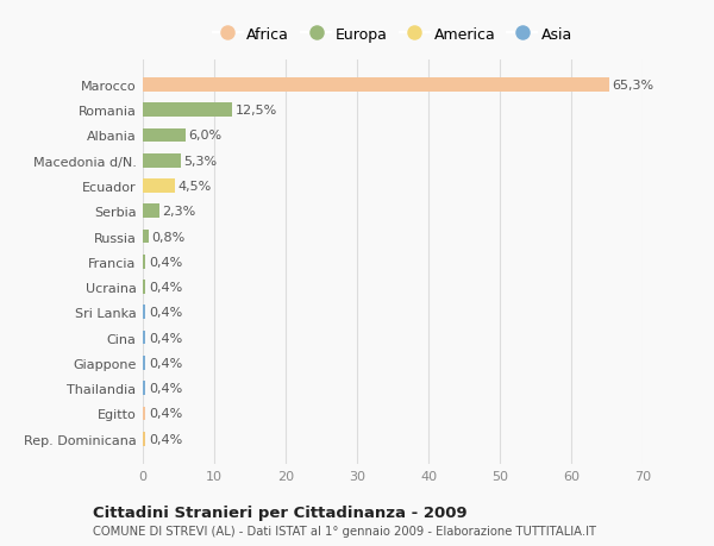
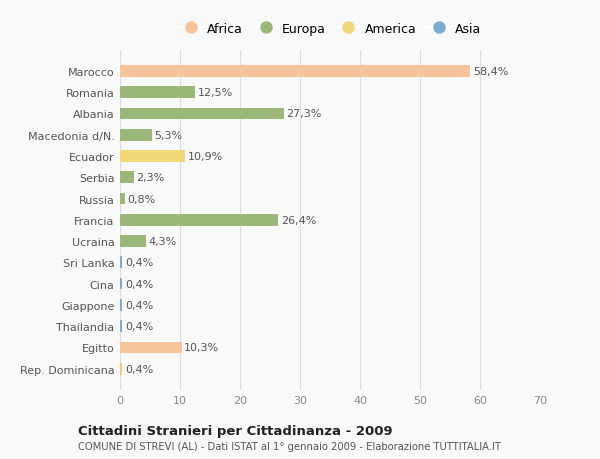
Marocco: 65,3% -> 58,4%
Albania: 6,0% -> 27,3%
Ecuador: 4,5% -> 10,9%
Francia: 0,4% -> 26,4%
Ucraina: 0,4% -> 4,3%
Egitto: 0,4% -> 10,3%
